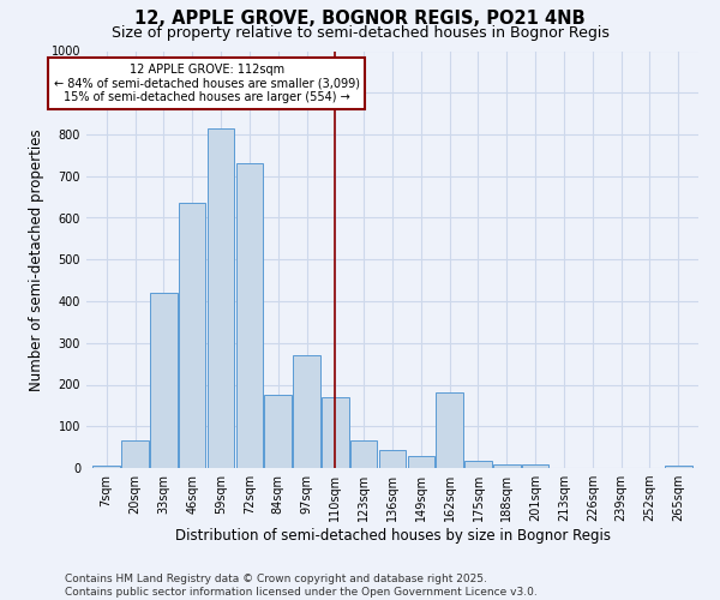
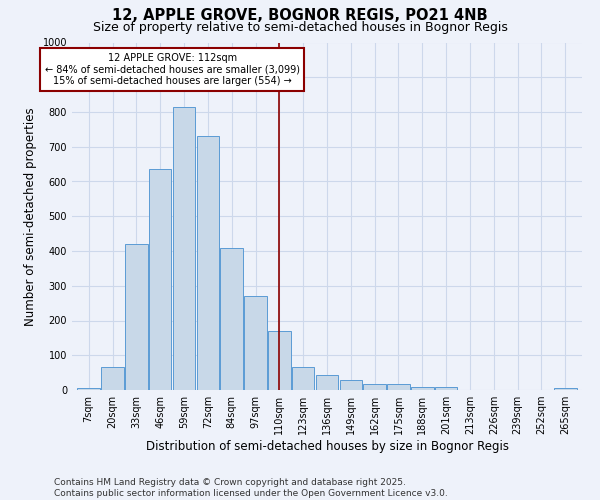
84sqm: 175 -> 410
162sqm: 180 -> 18
